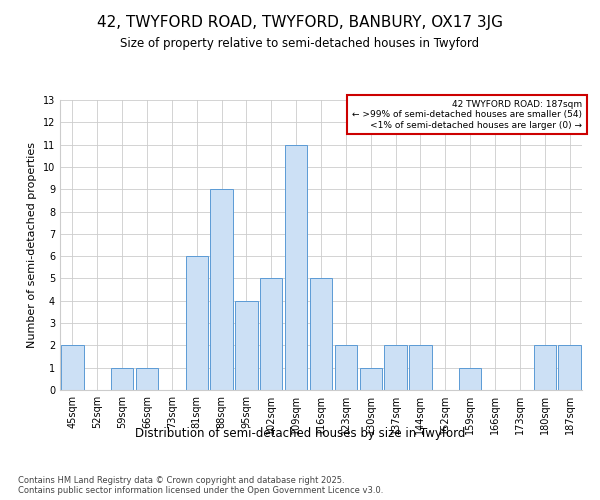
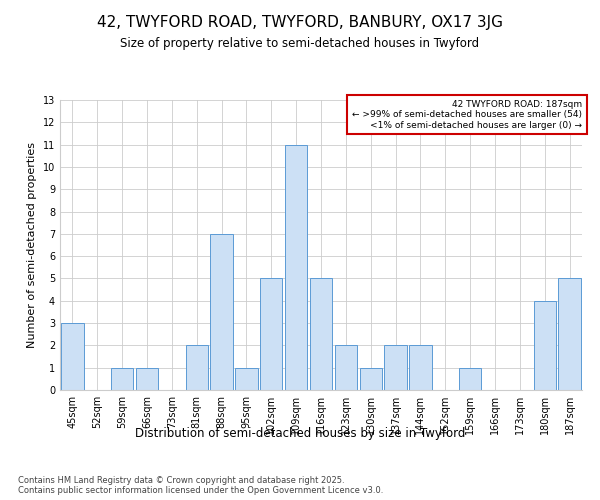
45sqm: 2 -> 3
81sqm: 6 -> 2
88sqm: 9 -> 7
95sqm: 4 -> 1
180sqm: 2 -> 4
187sqm: 2 -> 5
